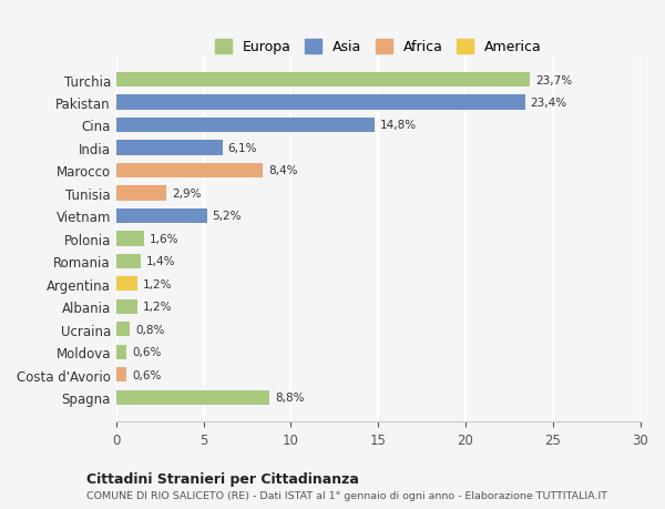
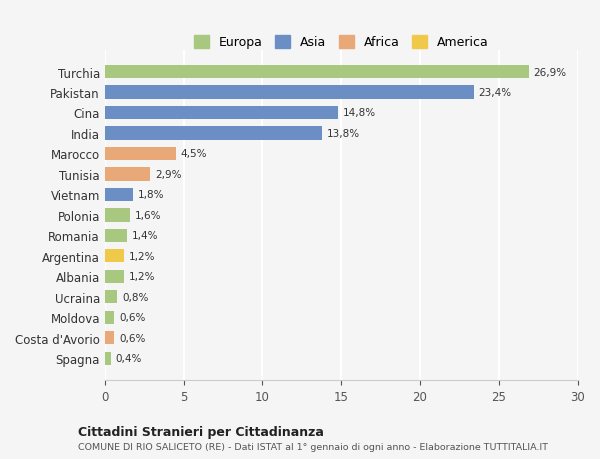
Turchia: 23,7% -> 26,9%
India: 6,1% -> 13,8%
Marocco: 8,4% -> 4,5%
Vietnam: 5,2% -> 1,8%
Spagna: 8,8% -> 0,4%
